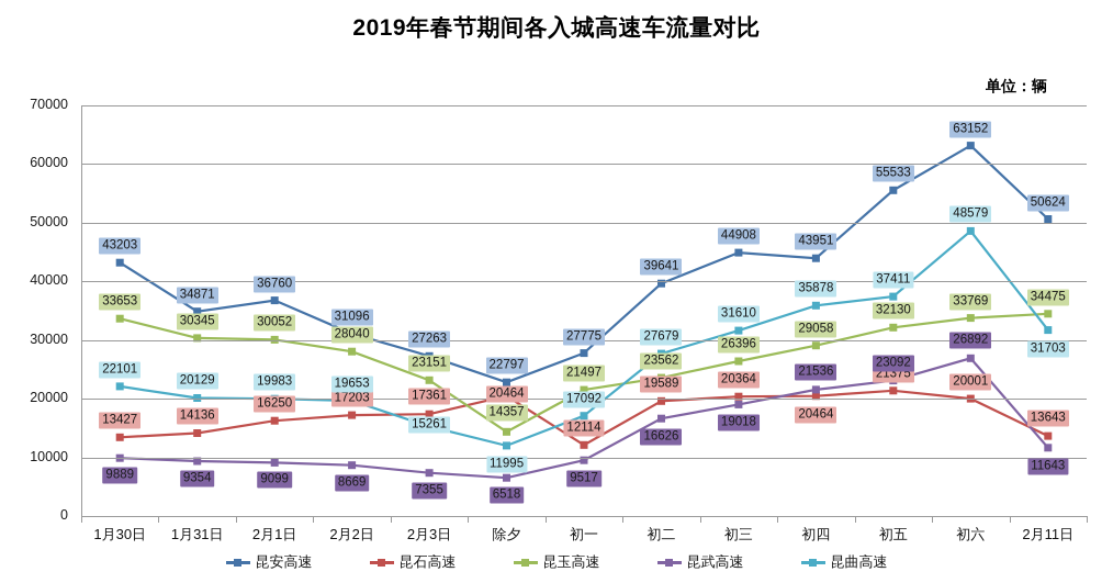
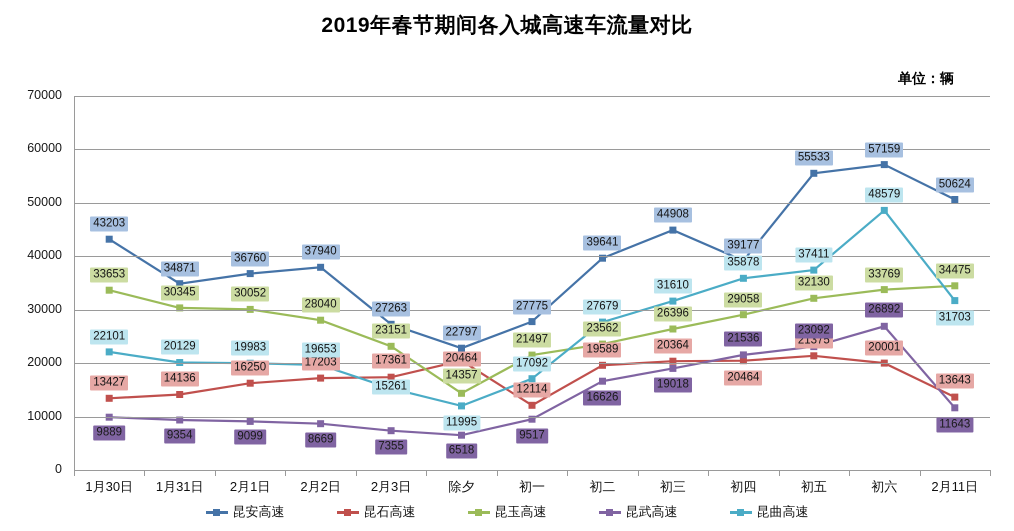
昆安高速/2月2日: 31096 -> 37940
昆安高速/初四: 43951 -> 39177
昆安高速/初六: 63152 -> 57159
